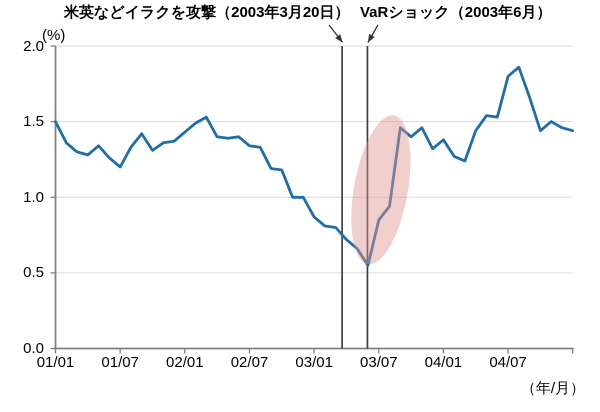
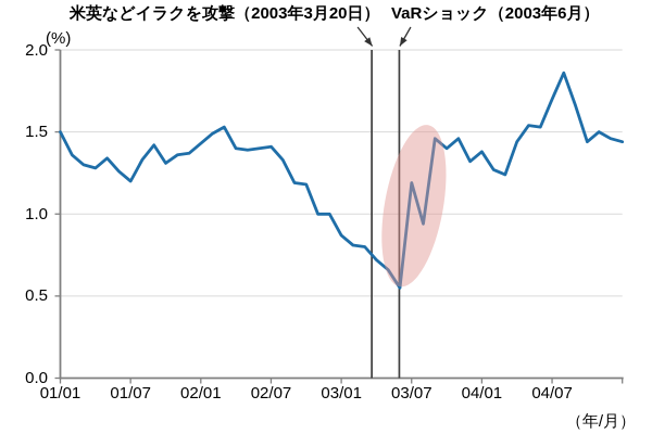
02/07: 1.34 -> 1.41
03/07: 0.85 -> 1.19
04/07: 1.80 -> 1.70
